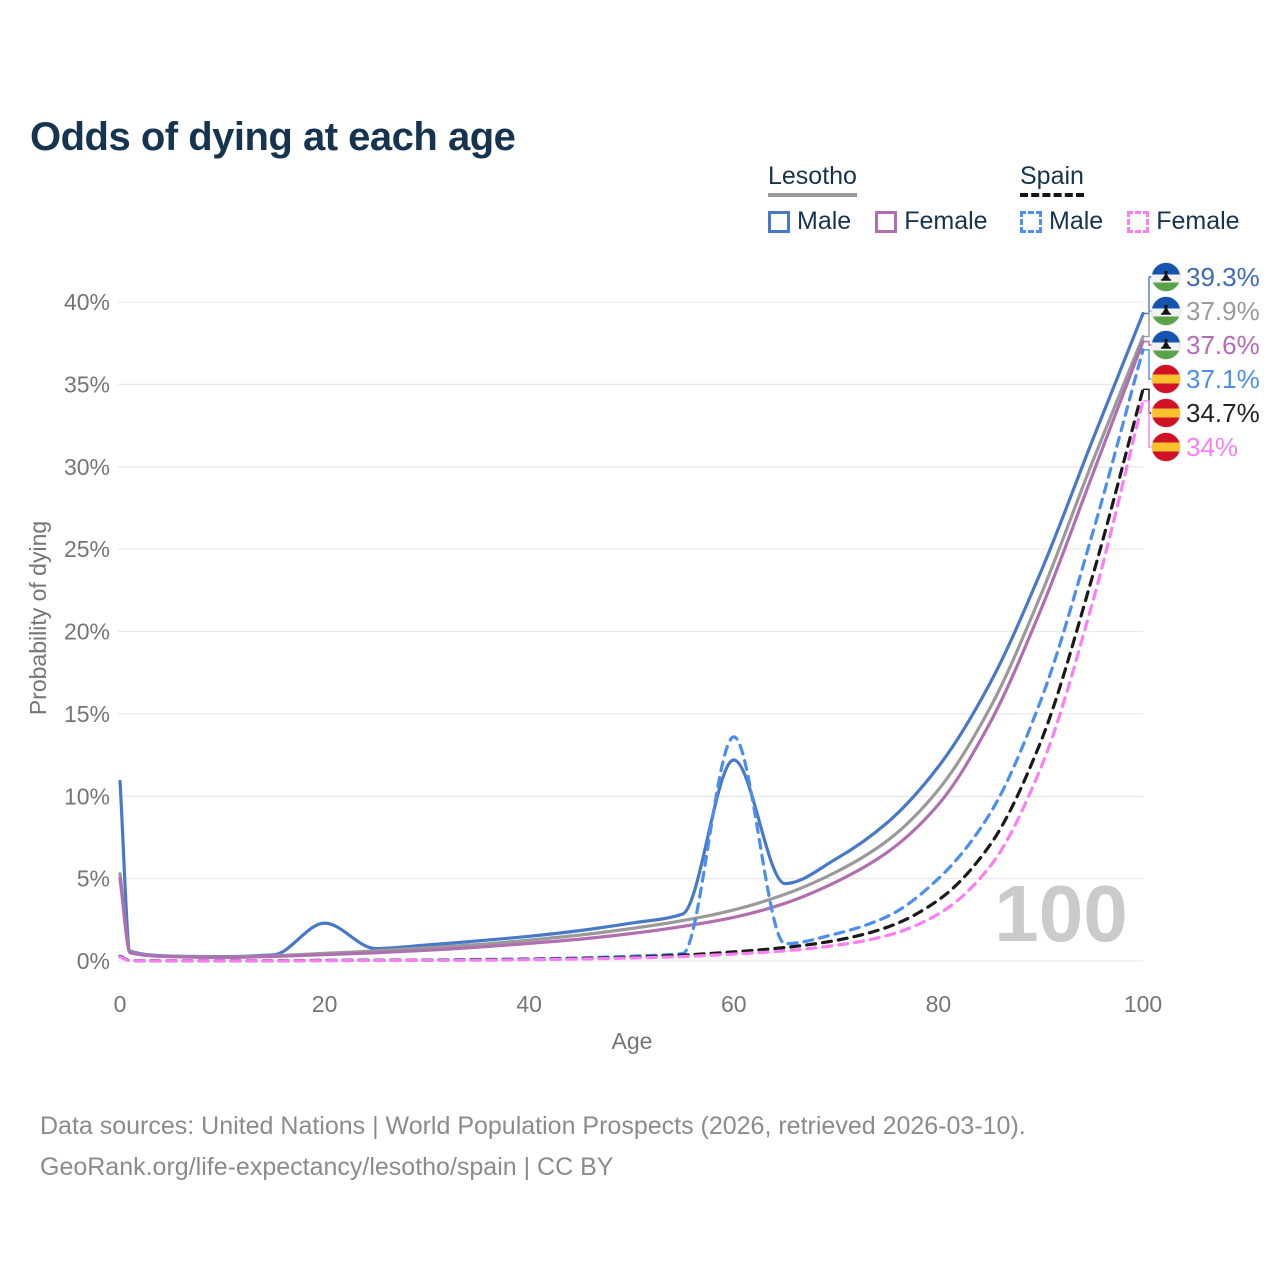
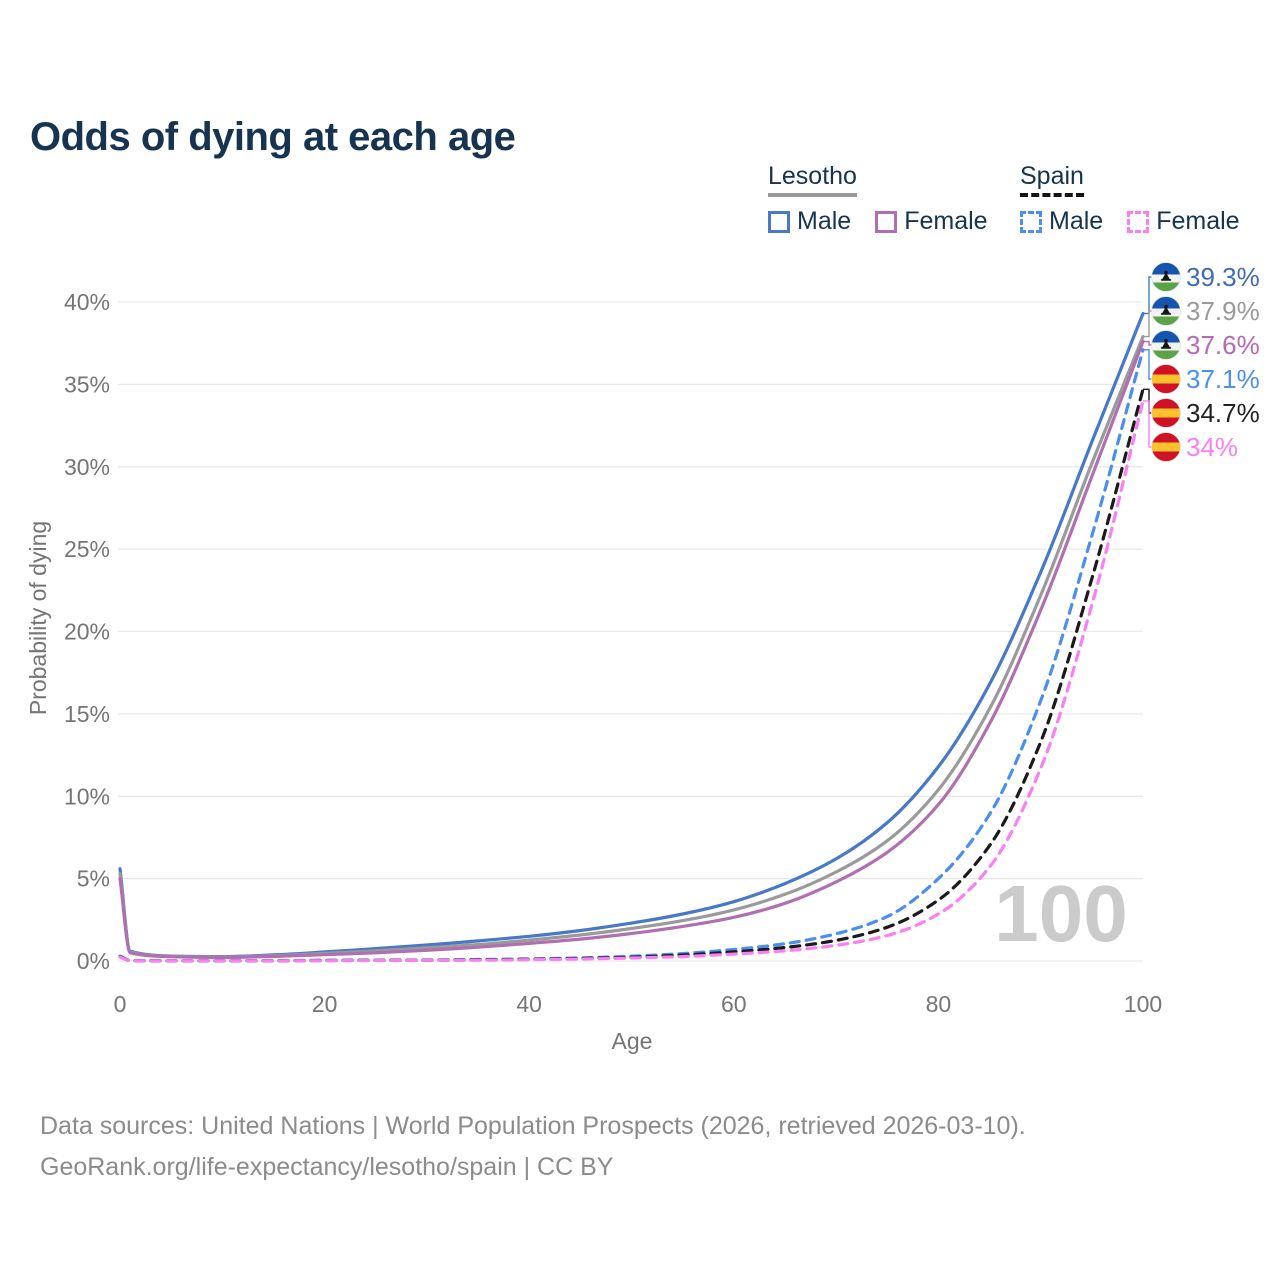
Lesotho Male/0: 10.9% -> 5.6%
Lesotho Male/20: 2.3% -> 0.6%
Lesotho Male/60: 12.2% -> 3.6%
Spain Male/60: 13.6% -> 0.7%
